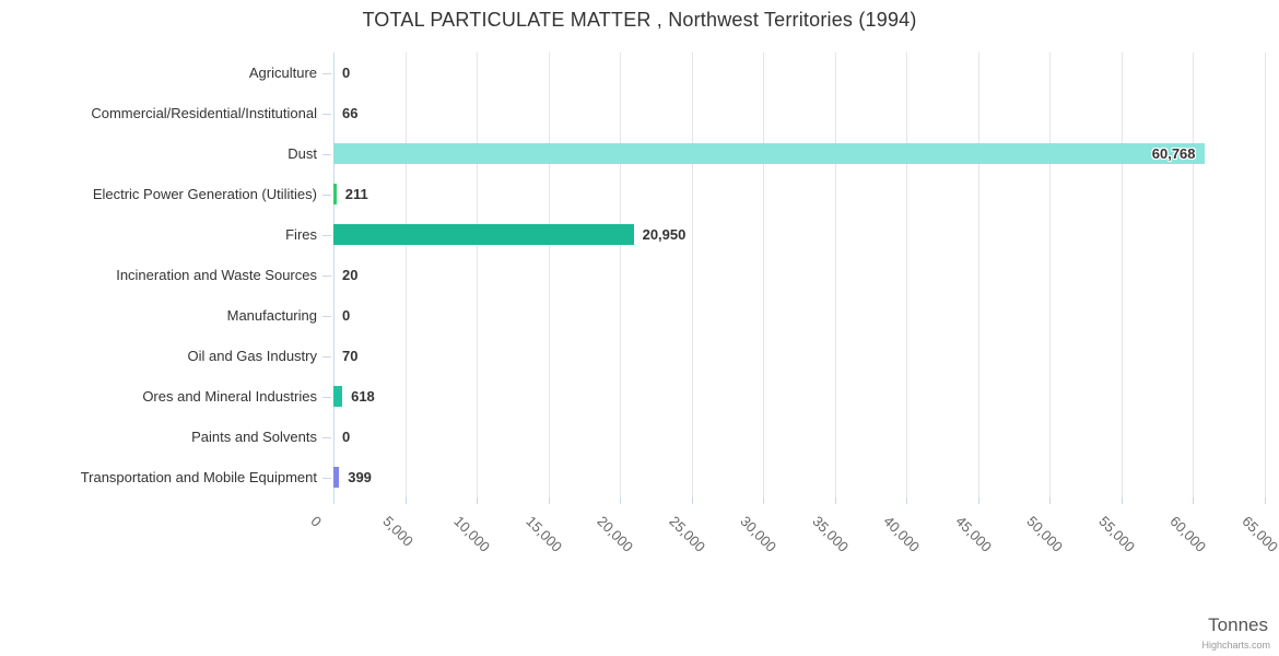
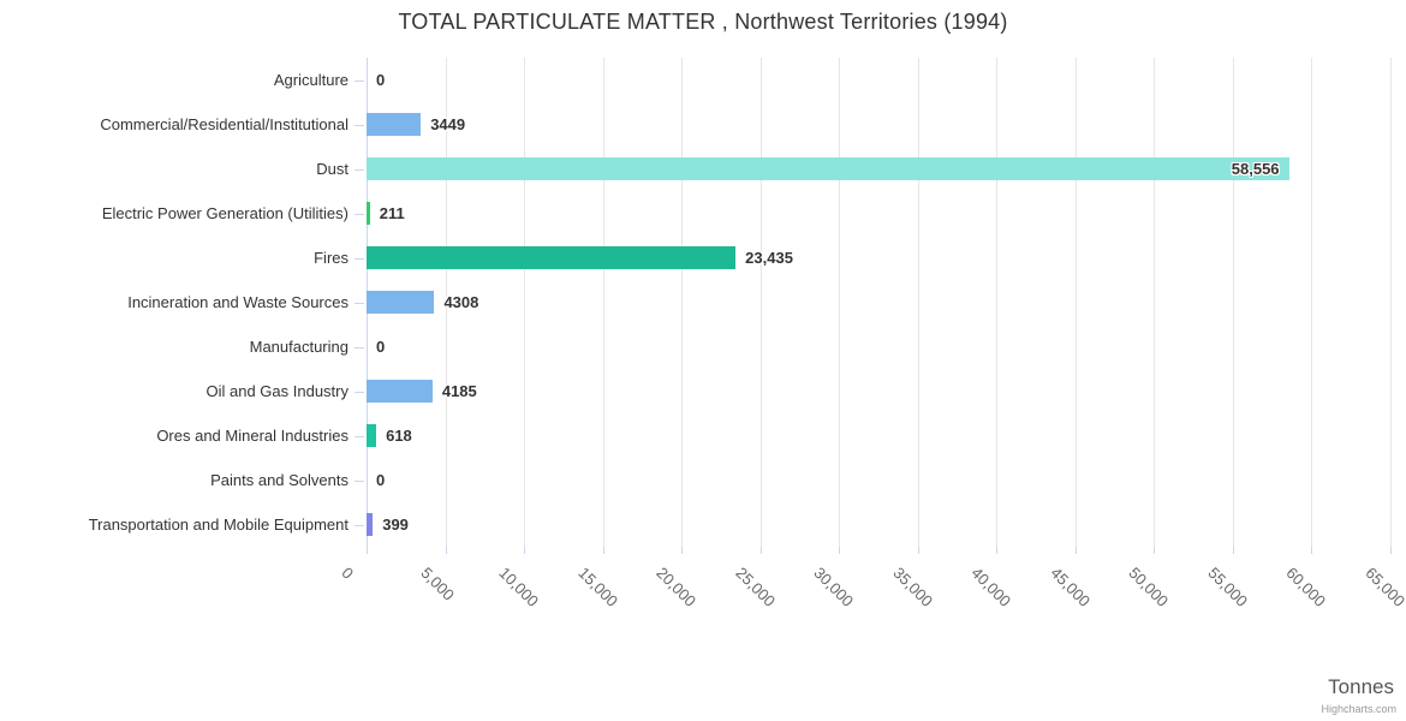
Commercial/Residential/Institutional: 66 -> 3449
Dust: 60,768 -> 58,556
Fires: 20,950 -> 23,435
Incineration and Waste Sources: 20 -> 4308
Oil and Gas Industry: 70 -> 4185
